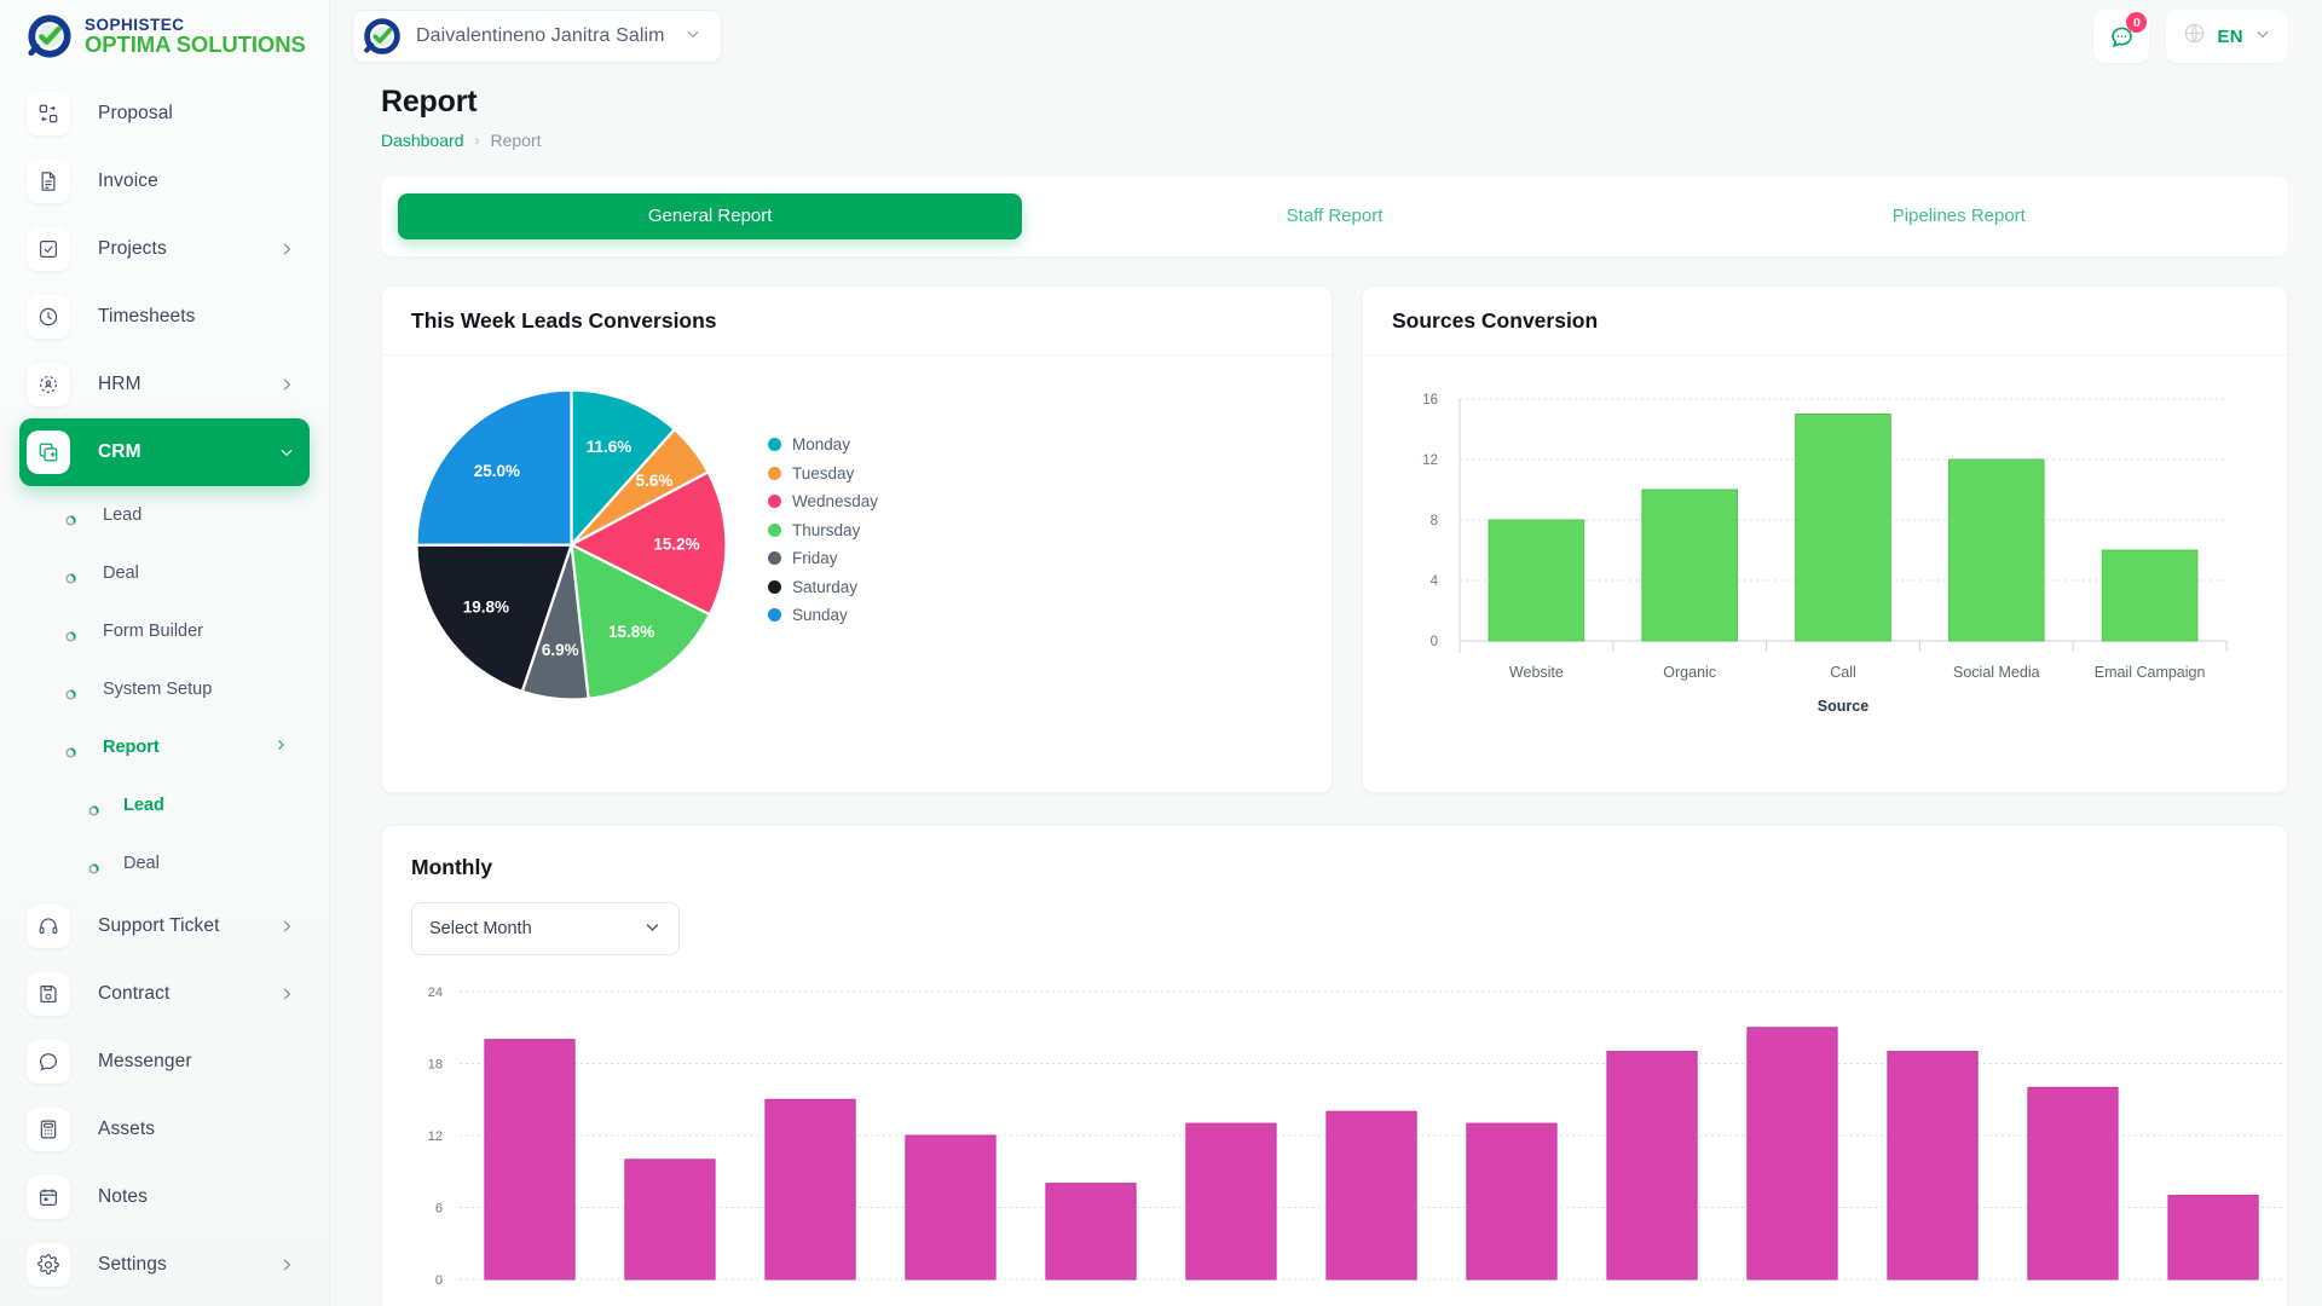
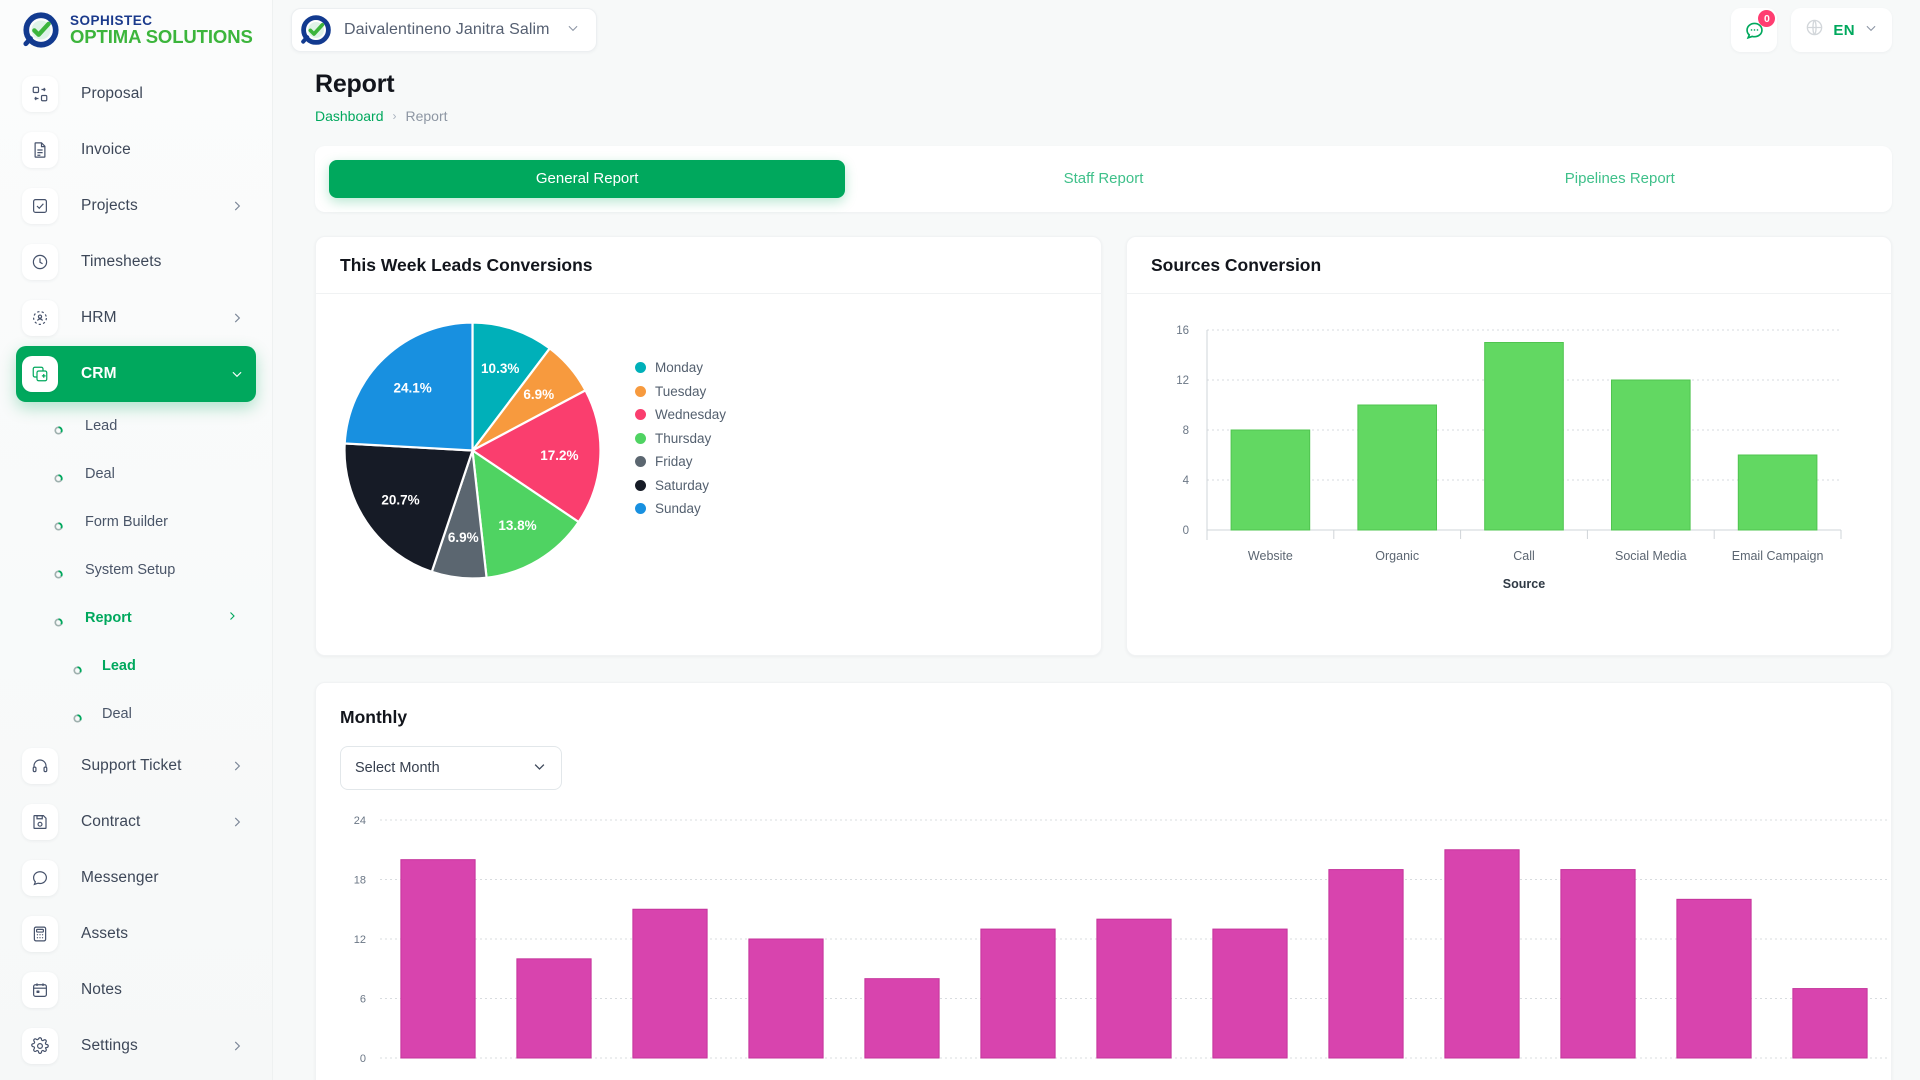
This Week Leads Conversions/Monday: 11.6% -> 10.3%
This Week Leads Conversions/Tuesday: 5.6% -> 6.9%
This Week Leads Conversions/Wednesday: 15.2% -> 17.2%
This Week Leads Conversions/Thursday: 15.8% -> 13.8%
This Week Leads Conversions/Saturday: 19.8% -> 20.7%
This Week Leads Conversions/Sunday: 25.0% -> 24.1%
